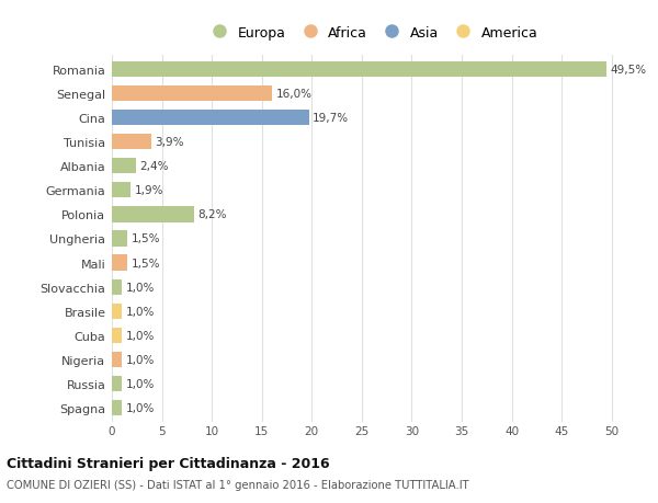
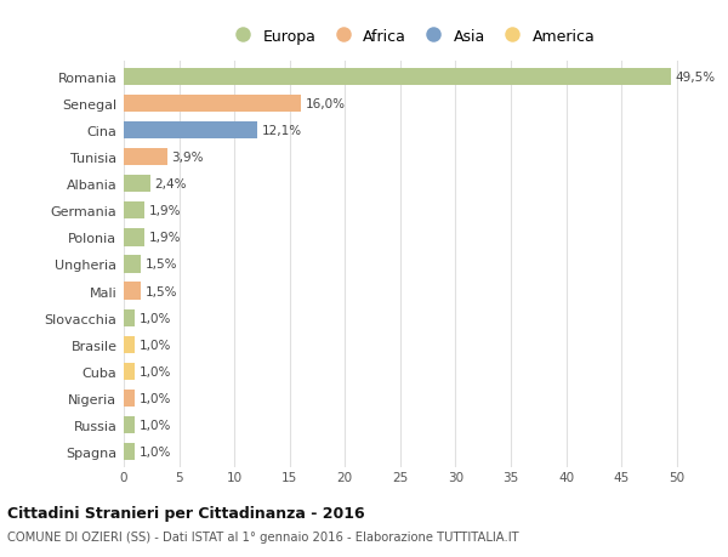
Cina: 19,7% -> 12,1%
Polonia: 8,2% -> 1,9%
